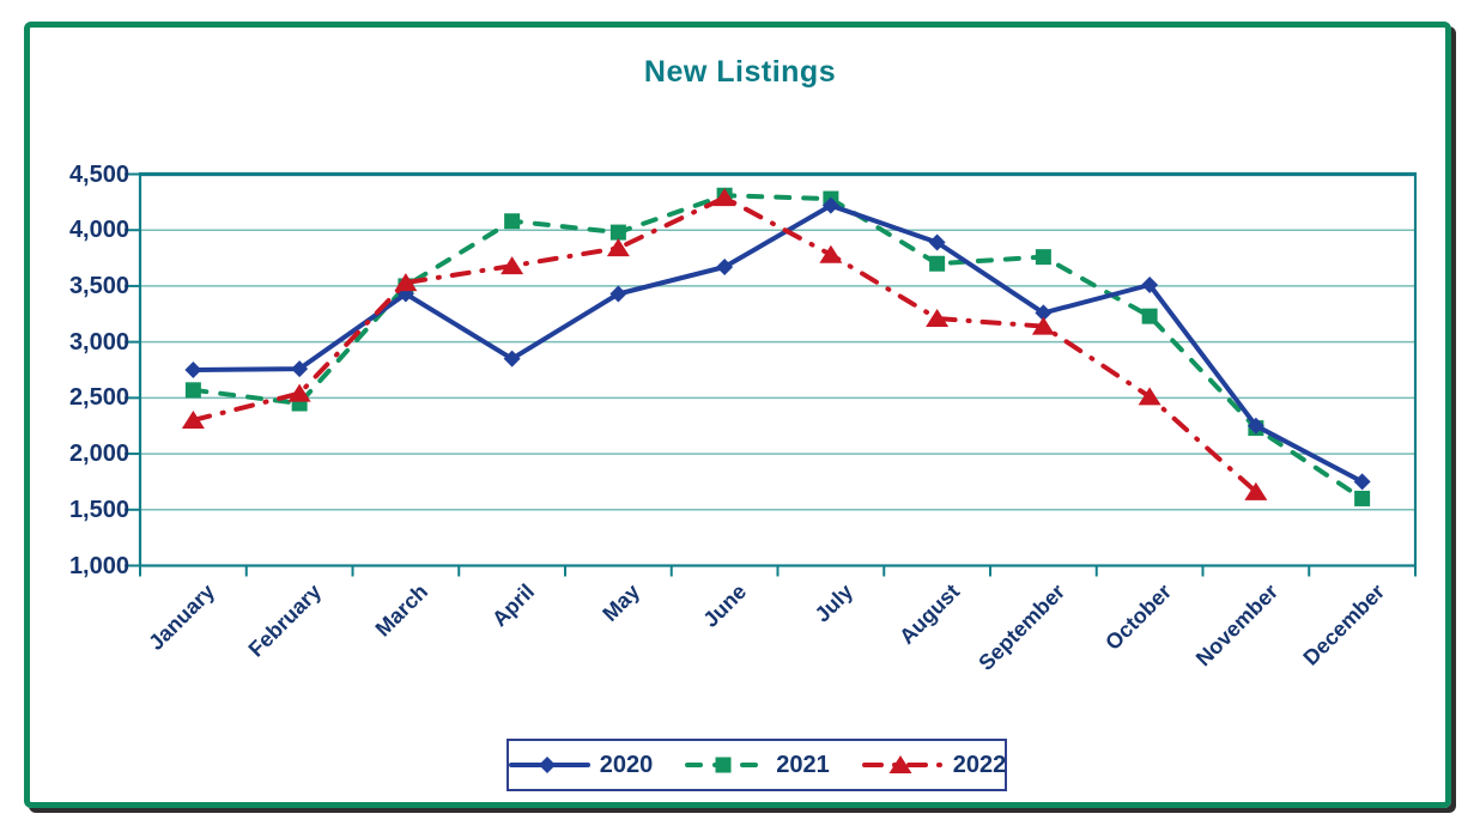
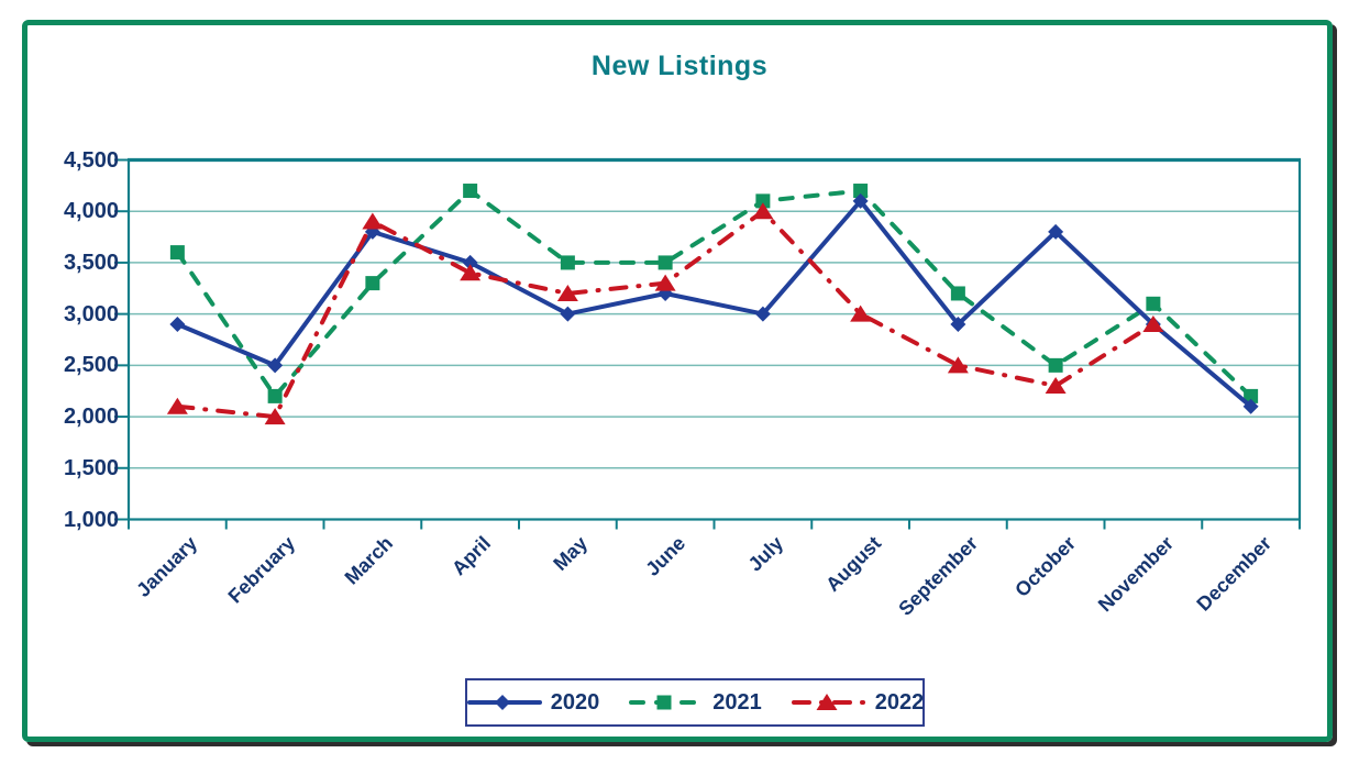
2020/January: 2800 -> 2900
2021/January: 2600 -> 3600
2022/January: 2300 -> 2100
2020/February: 2800 -> 2500
2021/February: 2400 -> 2200
2022/February: 2500 -> 2000
2020/March: 3400 -> 3800
2021/March: 3500 -> 3300
2022/March: 3500 -> 3900
2020/April: 2800 -> 3500
2021/April: 4100 -> 4200
2022/April: 3700 -> 3400
2020/May: 3400 -> 3000
2021/May: 4000 -> 3500
2022/May: 3800 -> 3200
2020/June: 3700 -> 3200
2021/June: 4300 -> 3500
2022/June: 4300 -> 3300
2020/July: 4200 -> 3000
2021/July: 4300 -> 4100
2022/July: 3800 -> 4000
2020/August: 3900 -> 4100
2021/August: 3700 -> 4200
2022/August: 3200 -> 3000
2020/September: 3300 -> 2900
2021/September: 3800 -> 3200
2022/September: 3100 -> 2500
2020/October: 3500 -> 3800
2021/October: 3200 -> 2500
2022/October: 2500 -> 2300
2020/November: 2200 -> 2900
2021/November: 2200 -> 3100
2022/November: 1700 -> 2900
2020/December: 1800 -> 2100
2021/December: 1600 -> 2200
